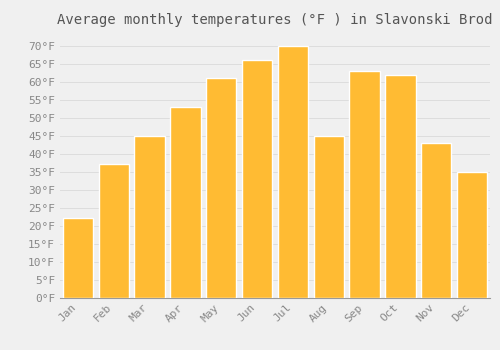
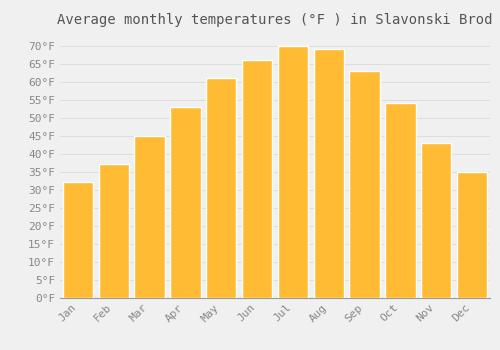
Jan: 22°F -> 32°F
Aug: 45°F -> 69°F
Oct: 62°F -> 54°F
